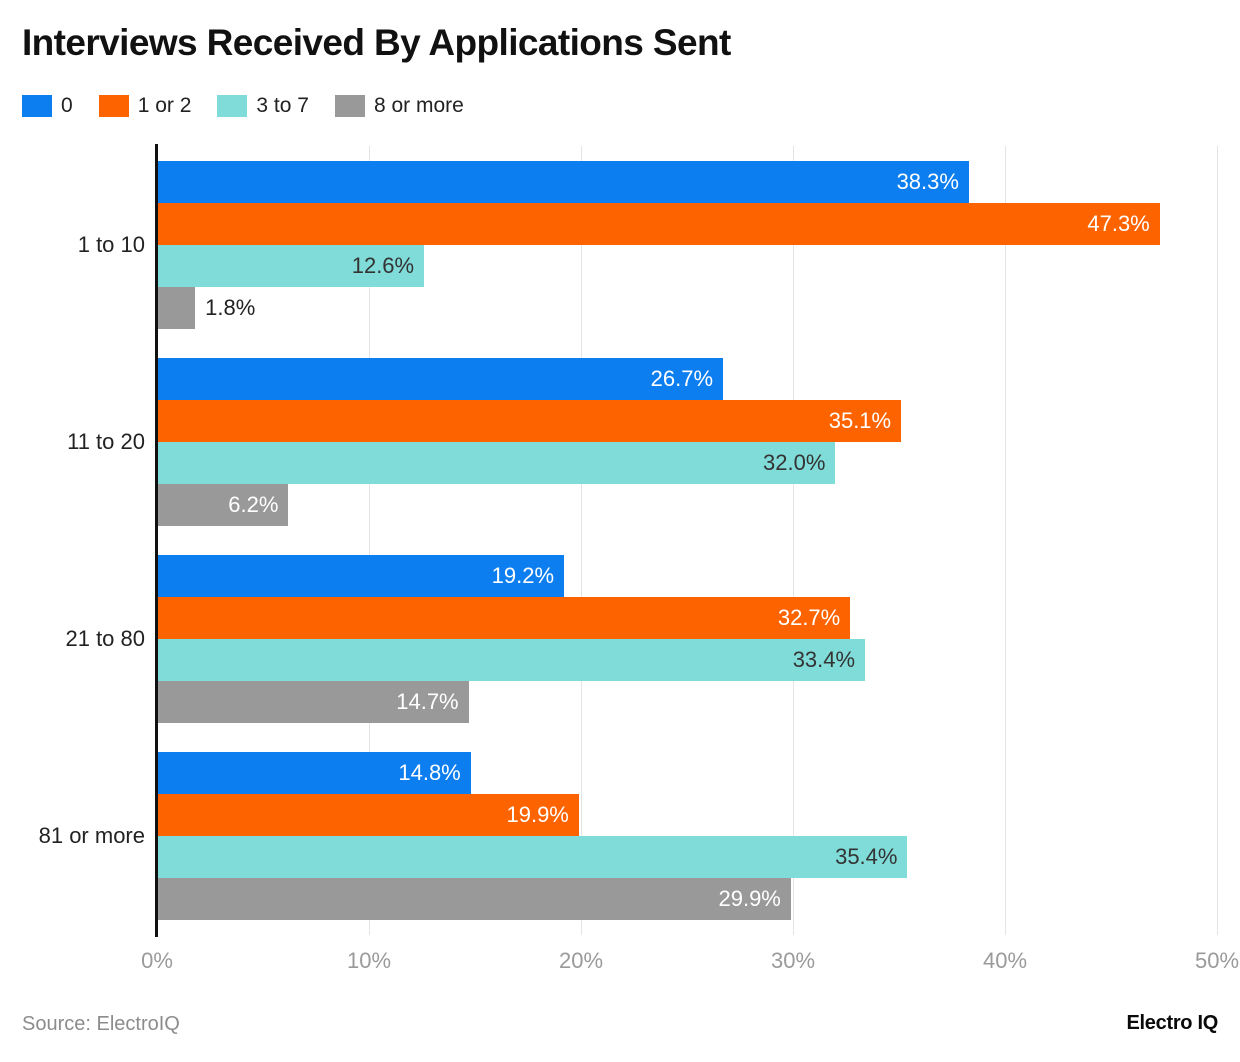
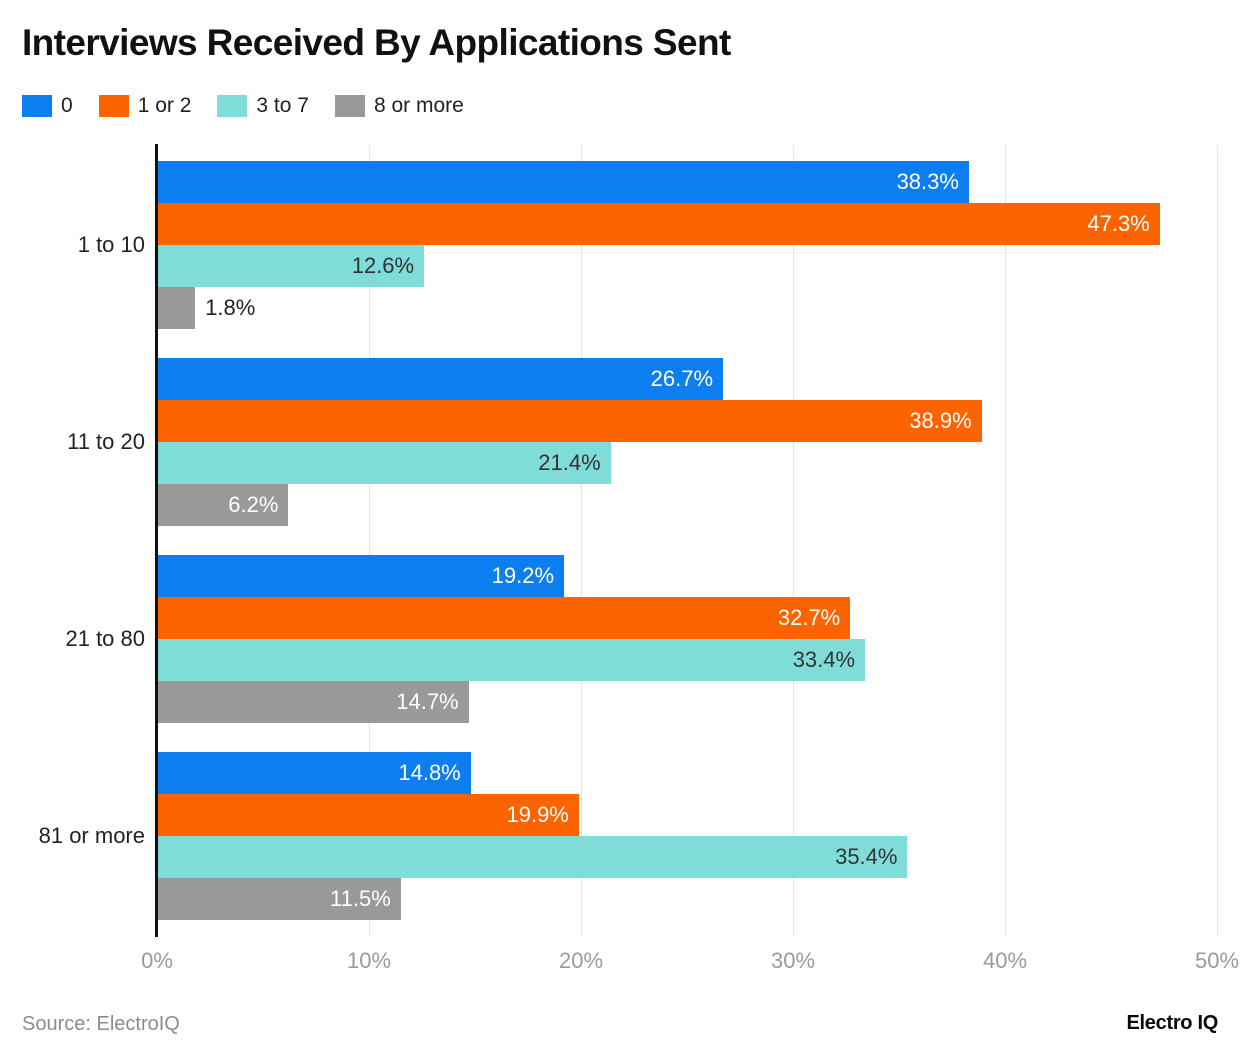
1 or 2/11 to 20: 35.1% -> 38.9%
3 to 7/11 to 20: 32.0% -> 21.4%
8 or more/81 or more: 29.9% -> 11.5%
